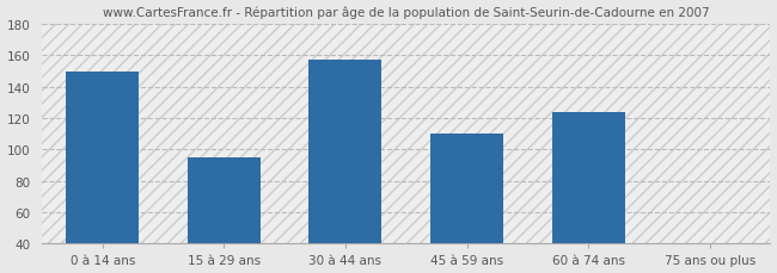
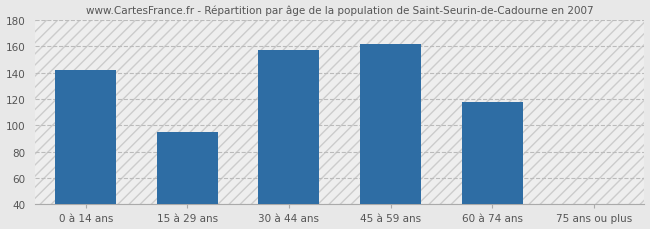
0 à 14 ans: 150 -> 142
45 à 59 ans: 110 -> 162
60 à 74 ans: 124 -> 118
